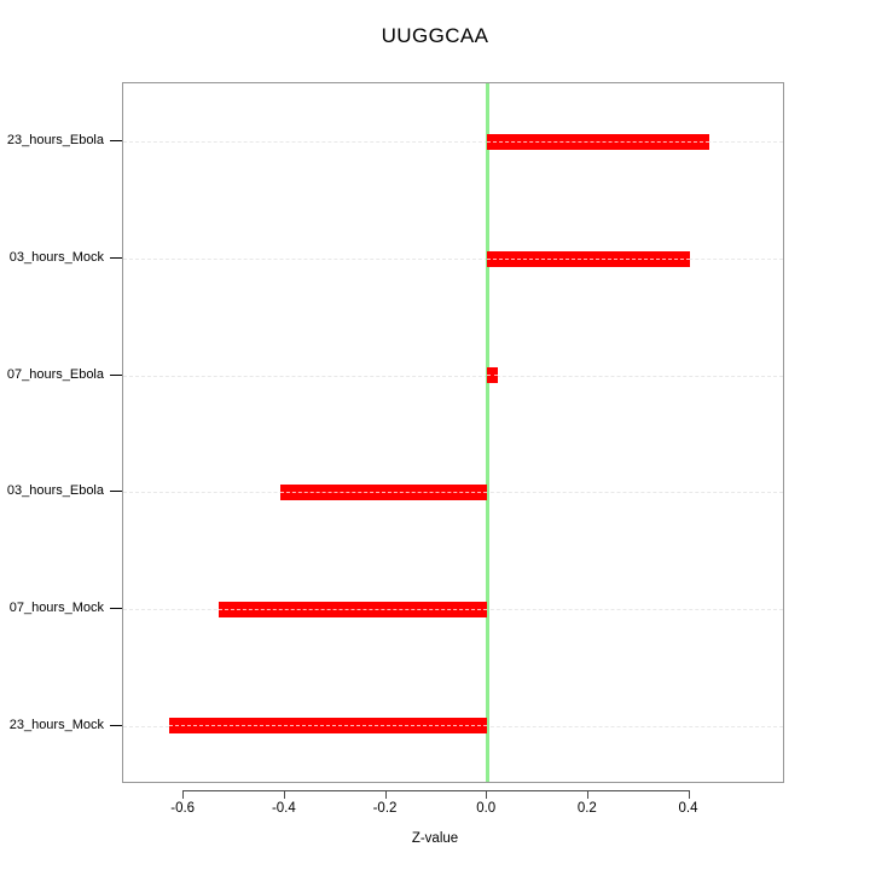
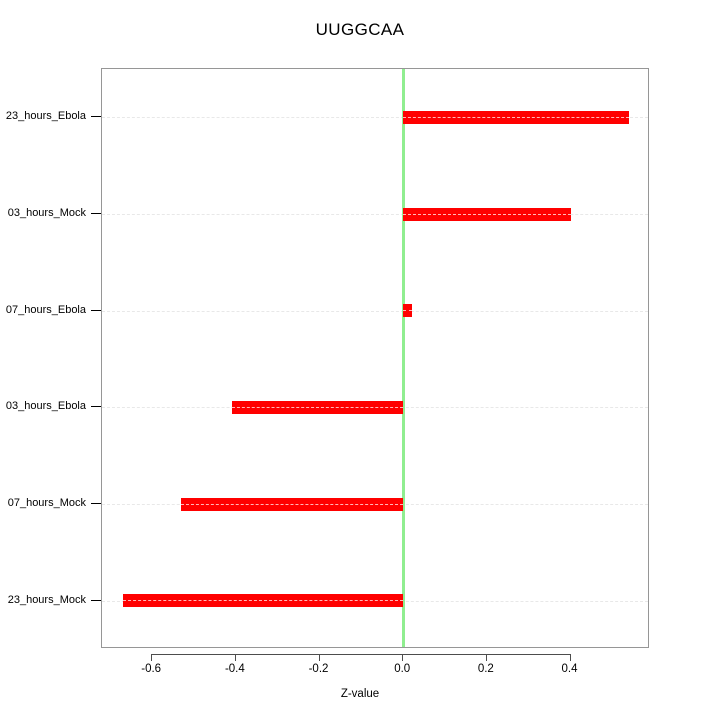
23_hours_Ebola: 0.44 -> 0.54
23_hours_Mock: -0.63 -> -0.67
